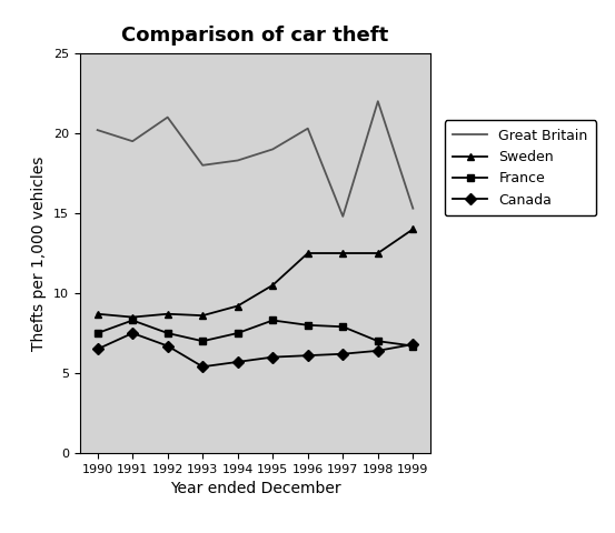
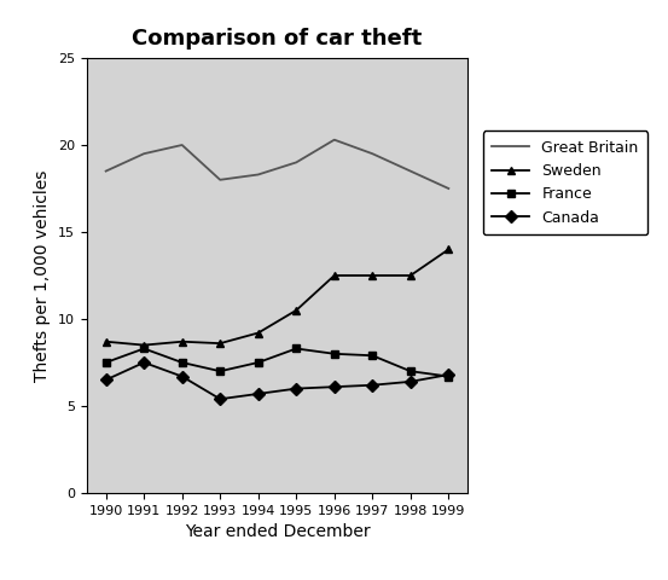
Great Britain/1990: 20.2 -> 18.5
Great Britain/1992: 21.0 -> 20.0
Great Britain/1997: 14.8 -> 19.5
Great Britain/1998: 22.0 -> 18.5
Great Britain/1999: 15.3 -> 17.5
